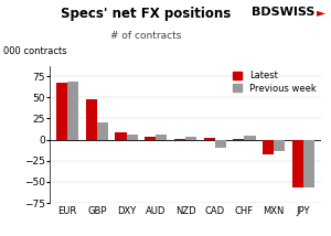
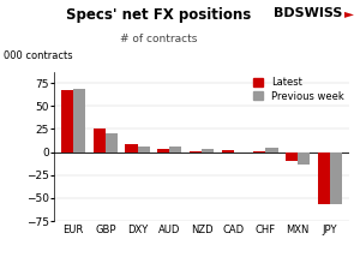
Latest/GBP: 48 -> 26
Previous week/CAD: -10 -> -1
Latest/MXN: -18 -> -10
